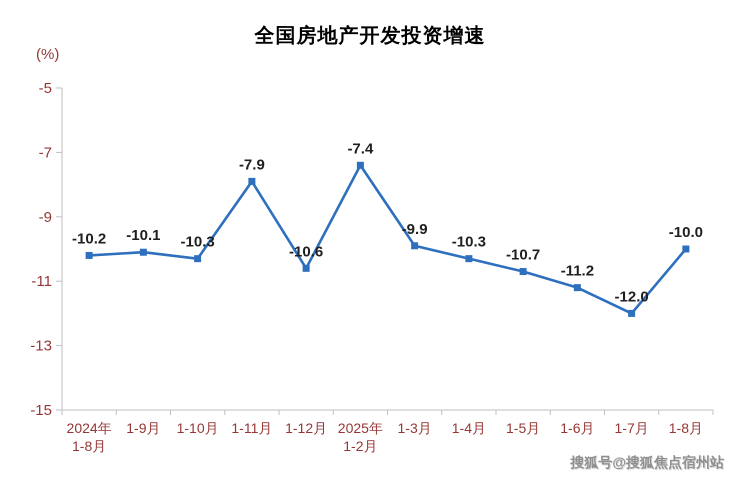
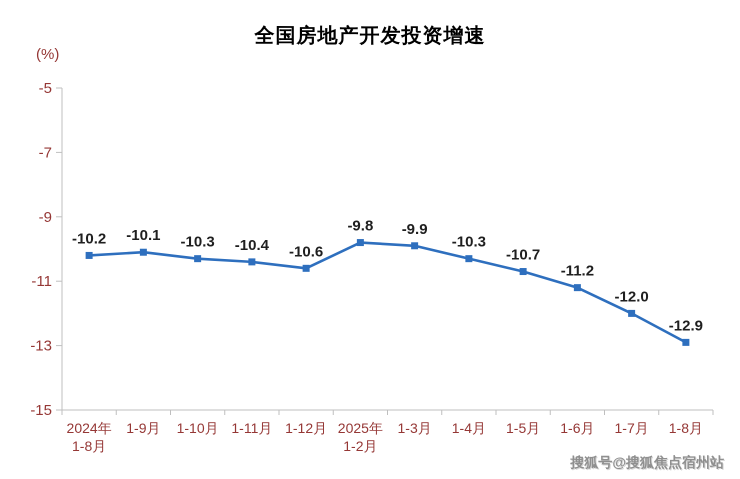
1-11月: -7.9 -> -10.4
2025年 1-2月: -7.4 -> -9.8
1-8月: -10.0 -> -12.9
